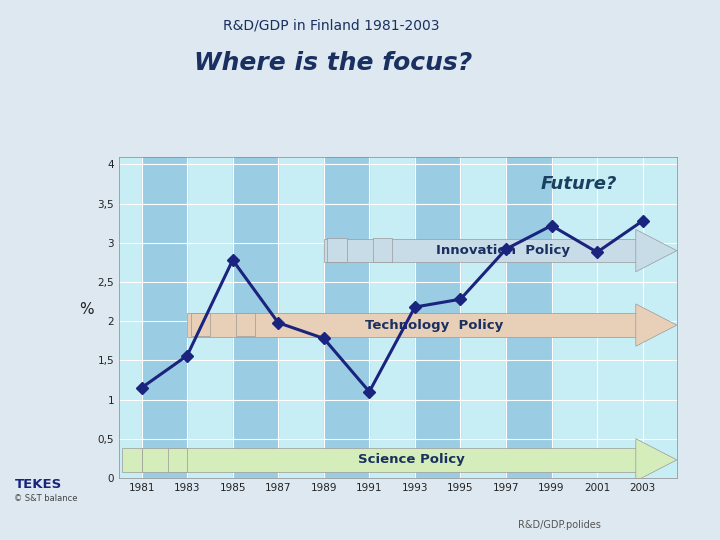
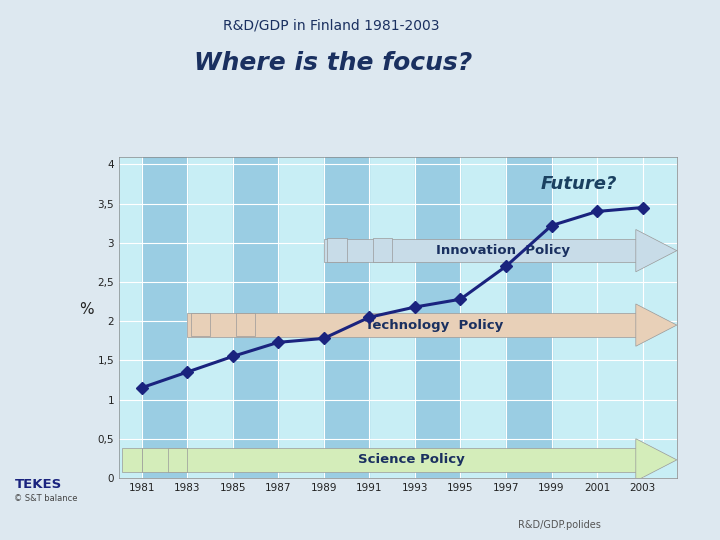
1983: 1,56 -> 1,35
1985: 2,78 -> 1,55
1987: 1,98 -> 1,73
1991: 1,10 -> 2,05
1997: 2,92 -> 2,70
2001: 2,88 -> 3,40
2003: 3,28 -> 3,45
